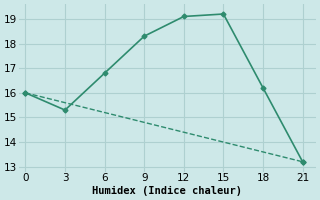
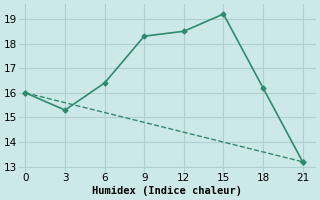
6: 16.8 -> 16.4
12: 19.1 -> 18.5
